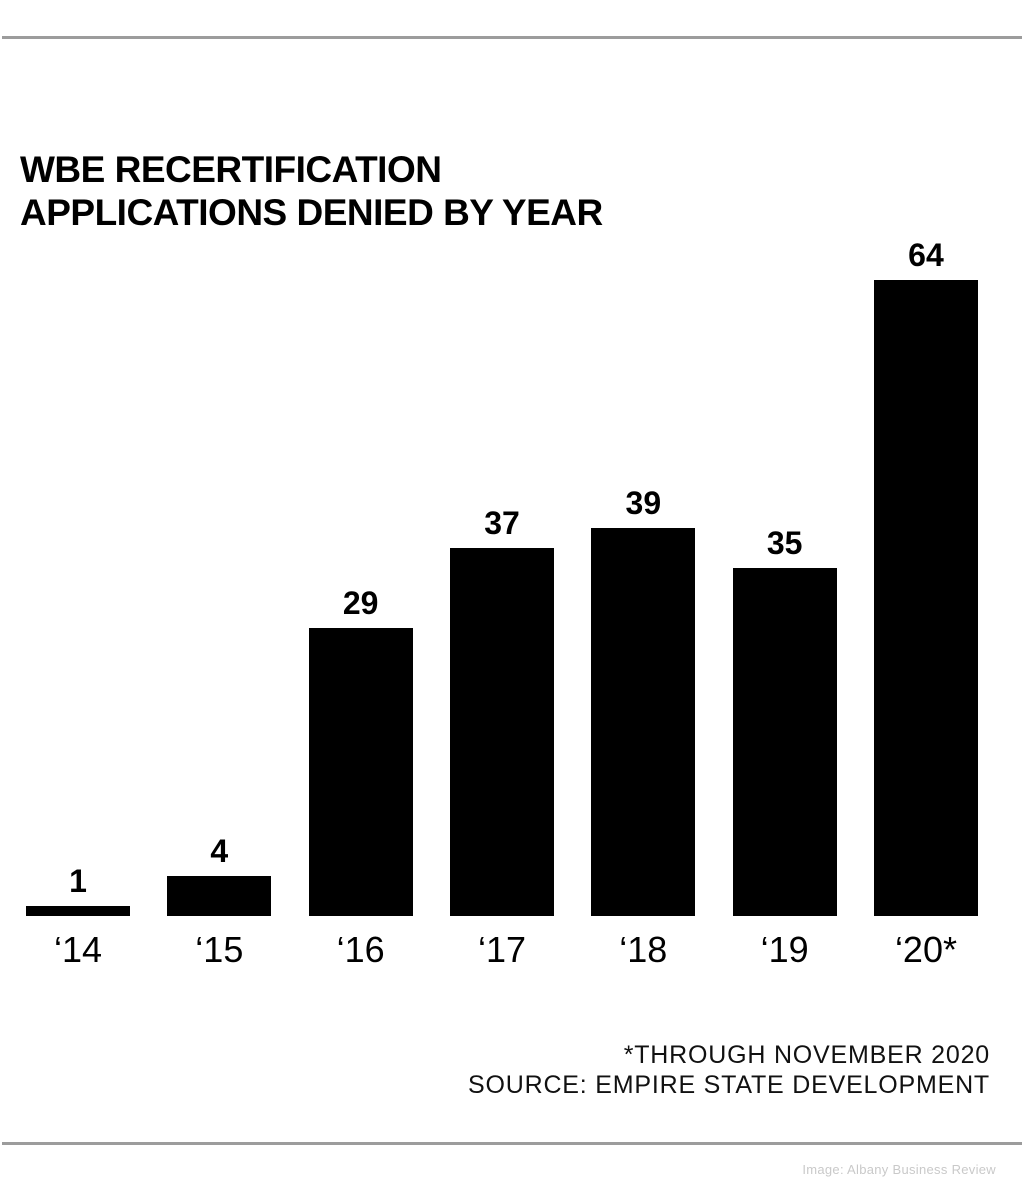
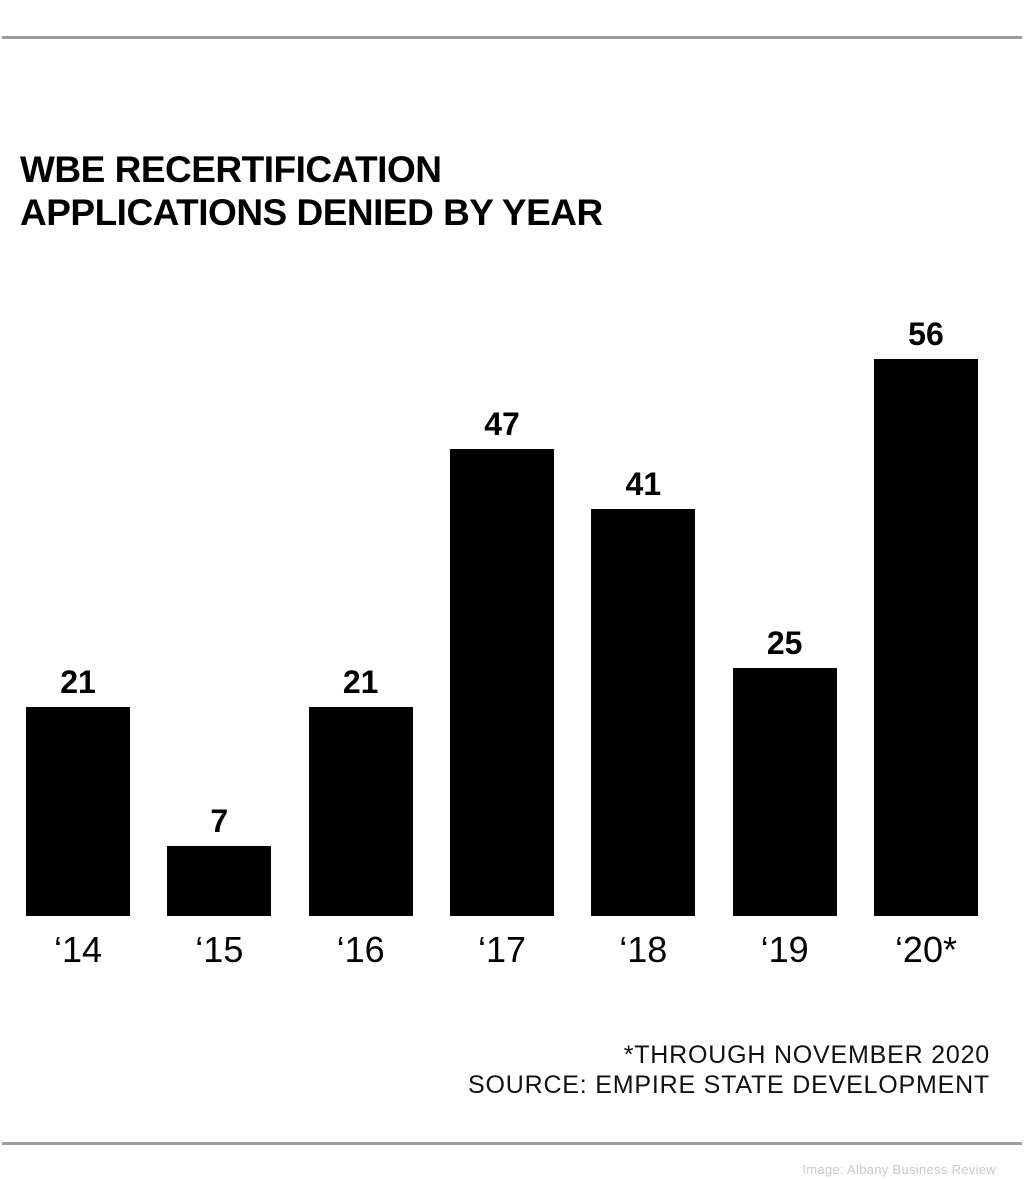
‘14: 1 -> 21
‘15: 4 -> 7
‘16: 29 -> 21
‘17: 37 -> 47
‘18: 39 -> 41
‘19: 35 -> 25
‘20*: 64 -> 56
